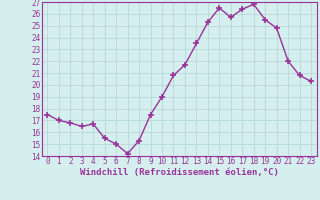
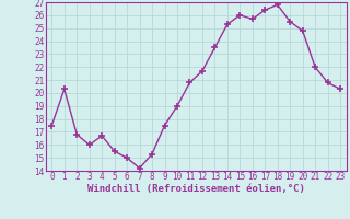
1: 17.0 -> 20.3
3: 16.5 -> 16.0
15: 26.5 -> 26.0
